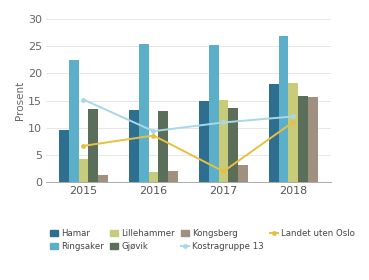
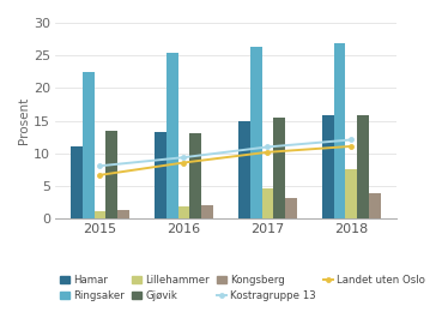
Hamar/2015: 9.6 -> 11.0
Lillehammer/2015: 4.2 -> 1.2
Kostragruppe 13/2015: 15.2 -> 8.1
Ringsaker/2017: 25.2 -> 26.3
Lillehammer/2017: 15.2 -> 4.7
Landet uten Oslo/2017: 2.0 -> 10.2
Gjøvik/2017: 13.6 -> 15.4
Hamar/2018: 18.0 -> 15.9
Lillehammer/2018: 18.2 -> 7.5
Kongsberg/2018: 15.6 -> 3.9
